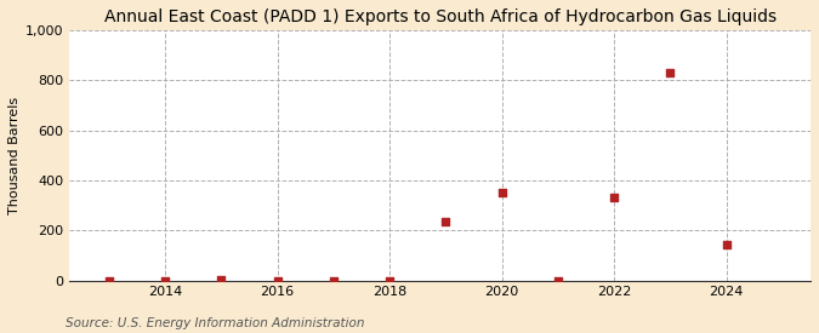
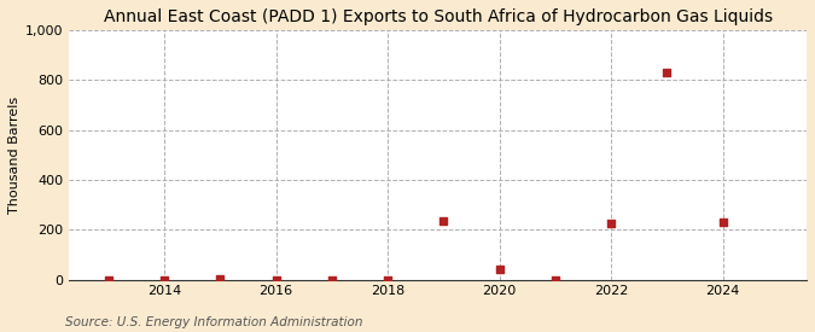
2020: 350 -> 45
2022: 335 -> 225
2024: 145 -> 232
